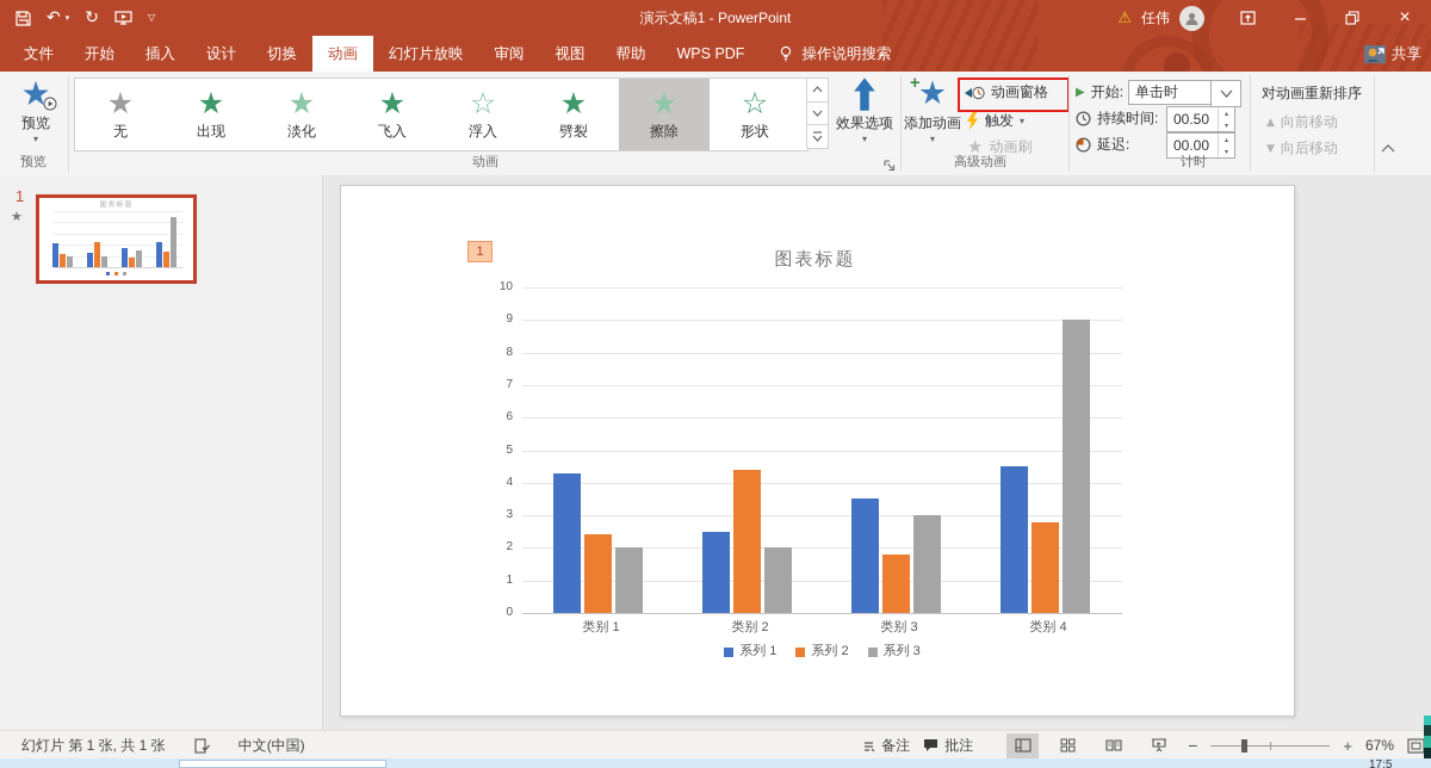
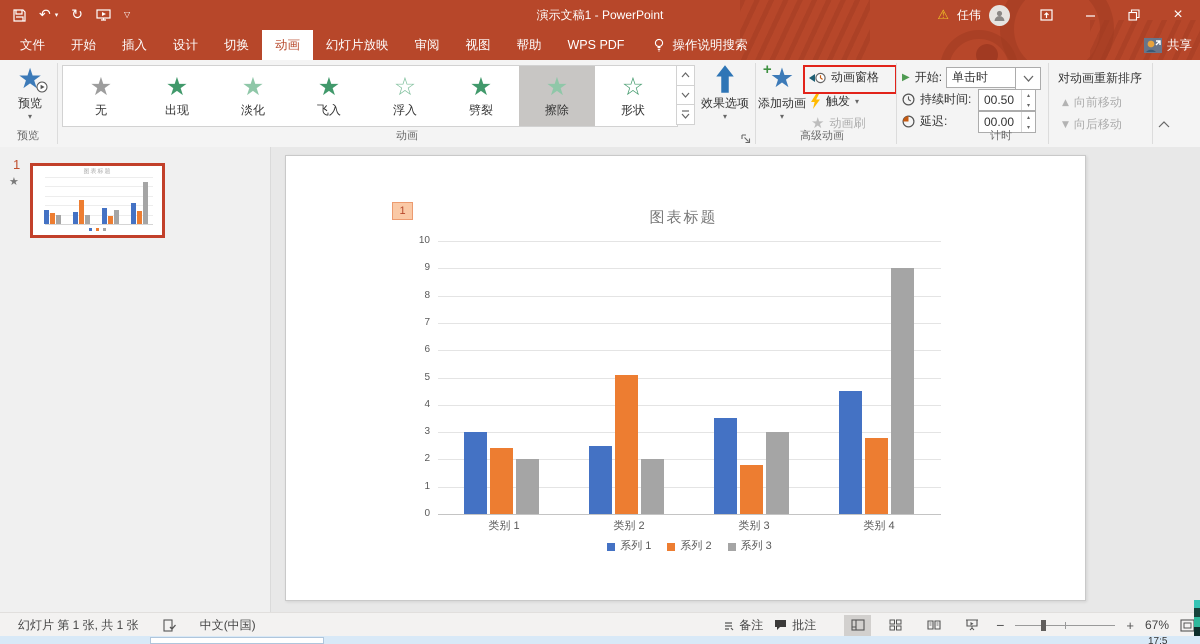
系列 1/类别 1: 4.3 -> 3.0
系列 2/类别 2: 4.4 -> 5.1
